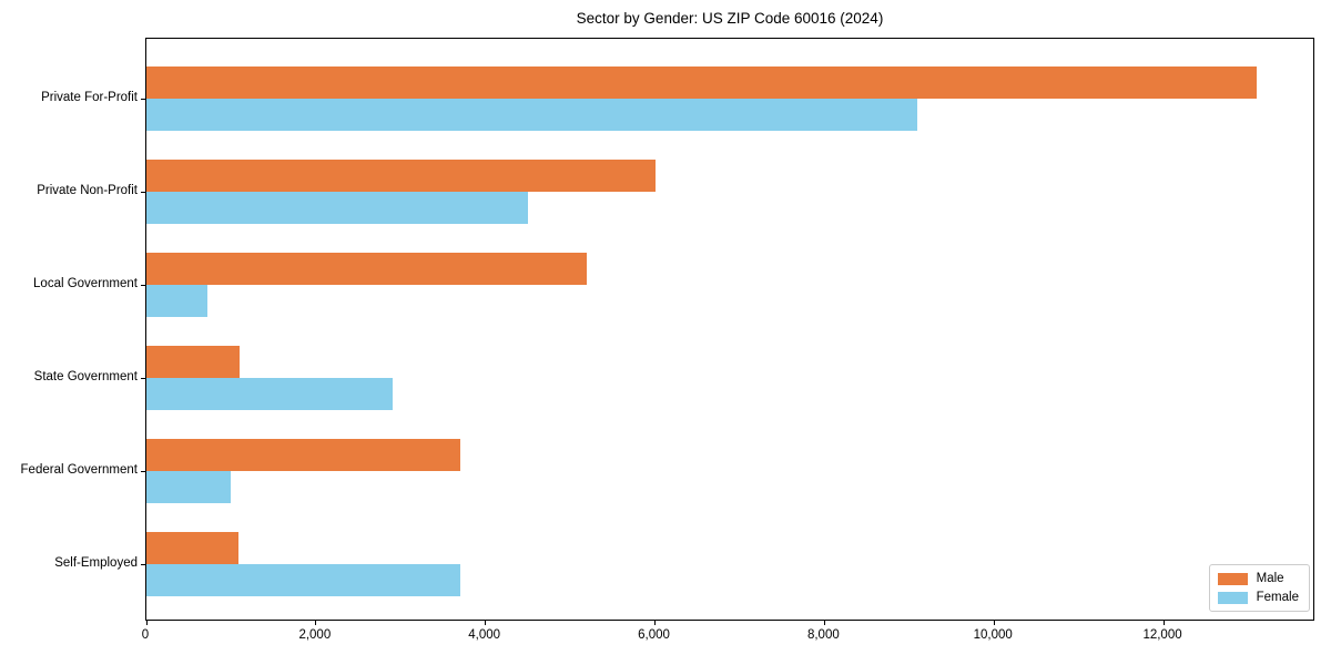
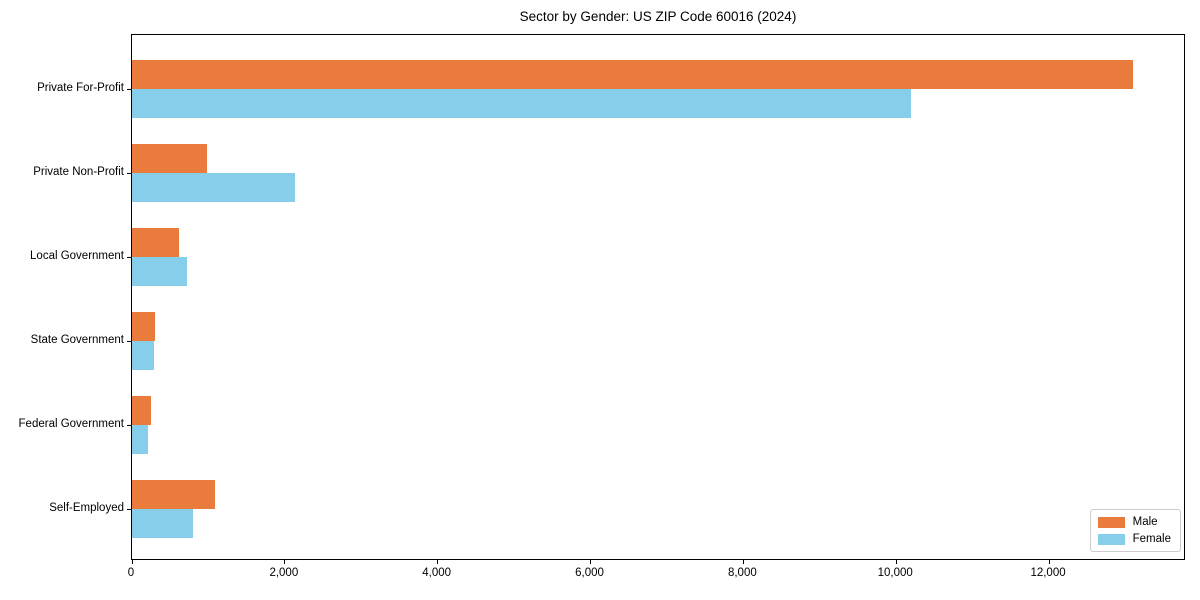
Female/Private For-Profit: 9100 -> 10200
Male/Private Non-Profit: 6000 -> 1000
Female/Private Non-Profit: 4500 -> 2100
Male/Local Government: 5200 -> 600
Male/State Government: 1100 -> 300
Female/State Government: 2900 -> 300
Male/Federal Government: 3700 -> 200
Female/Federal Government: 1000 -> 200
Female/Self-Employed: 3700 -> 800
